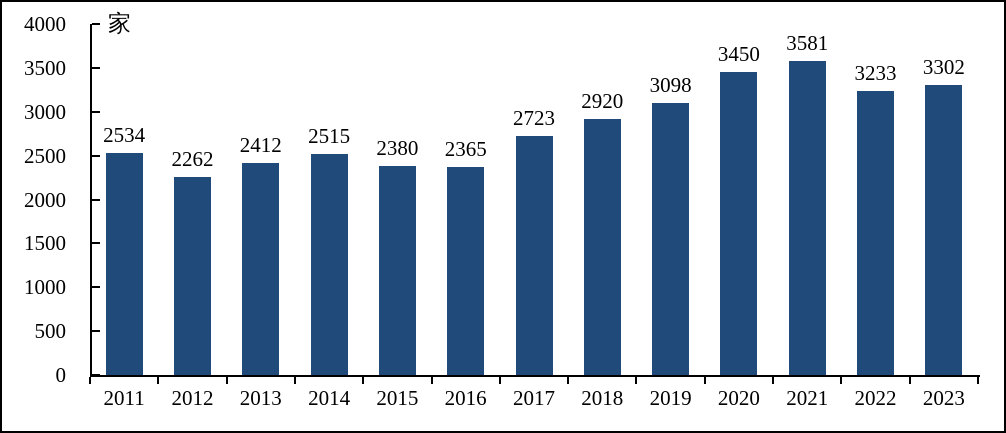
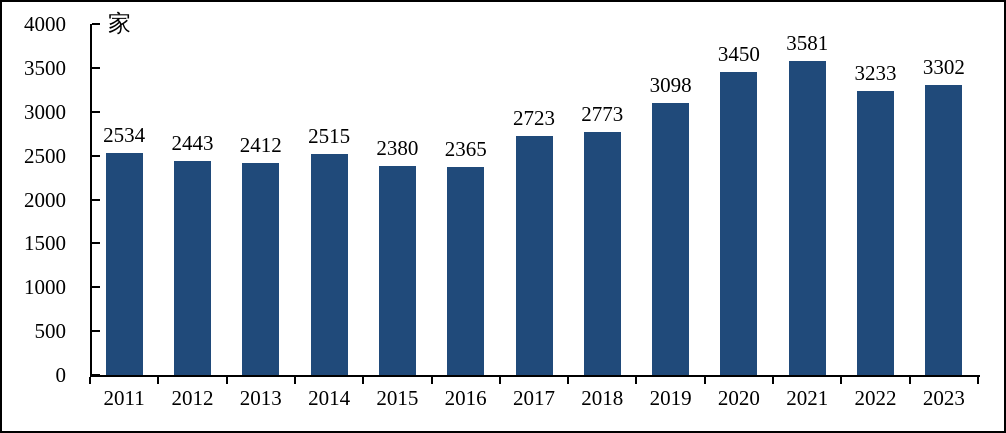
2012: 2262 -> 2443
2018: 2920 -> 2773
